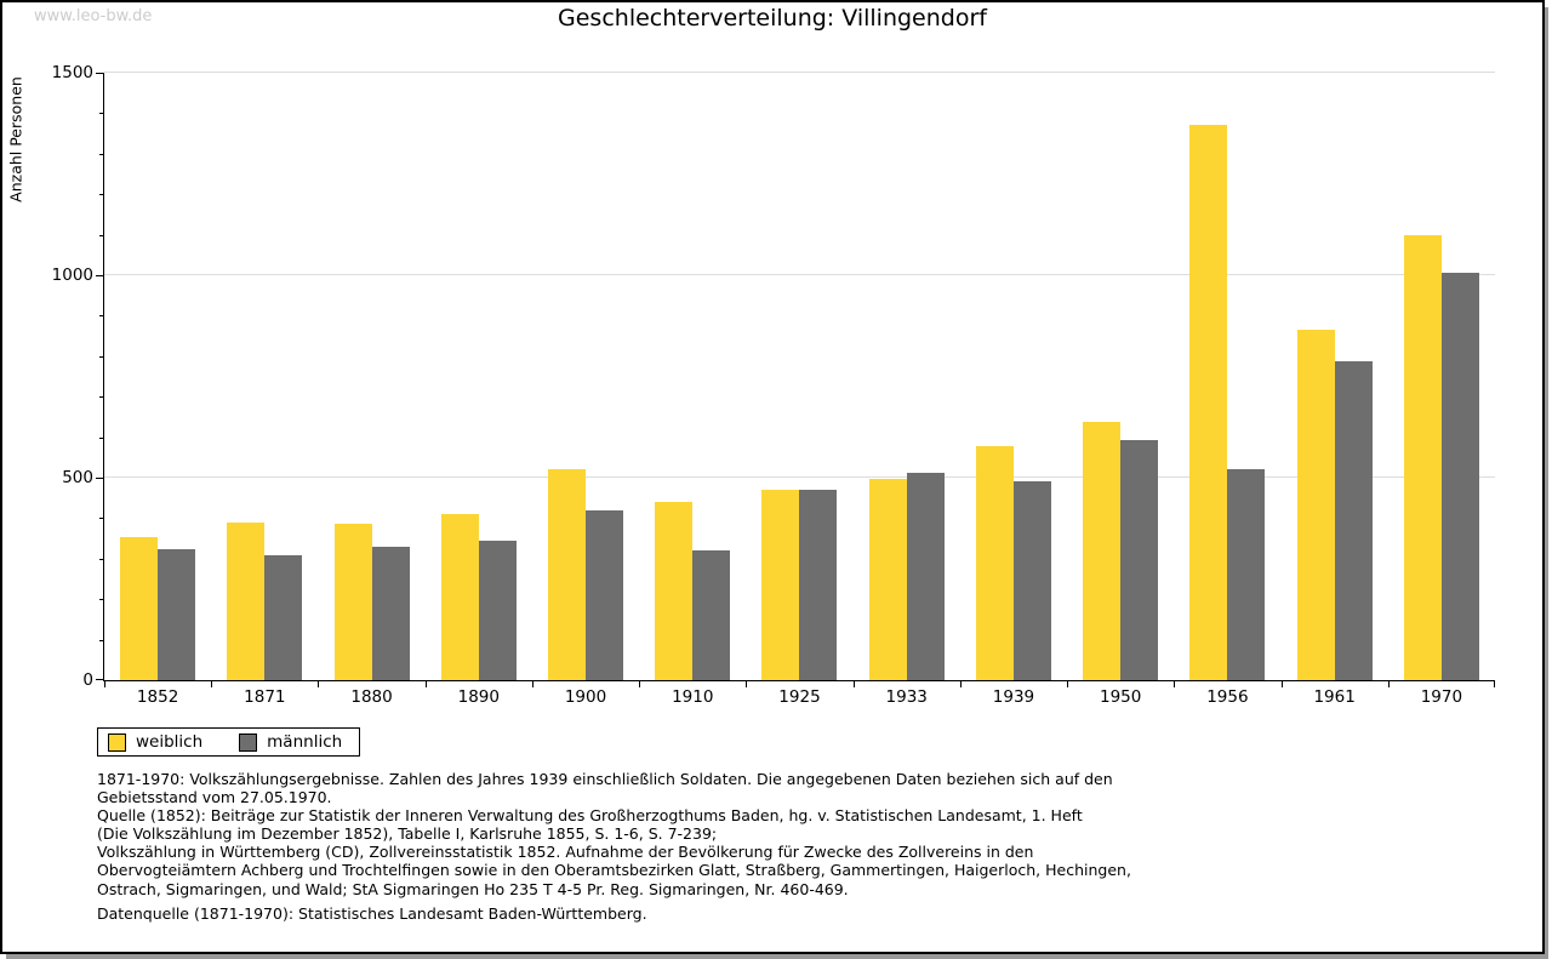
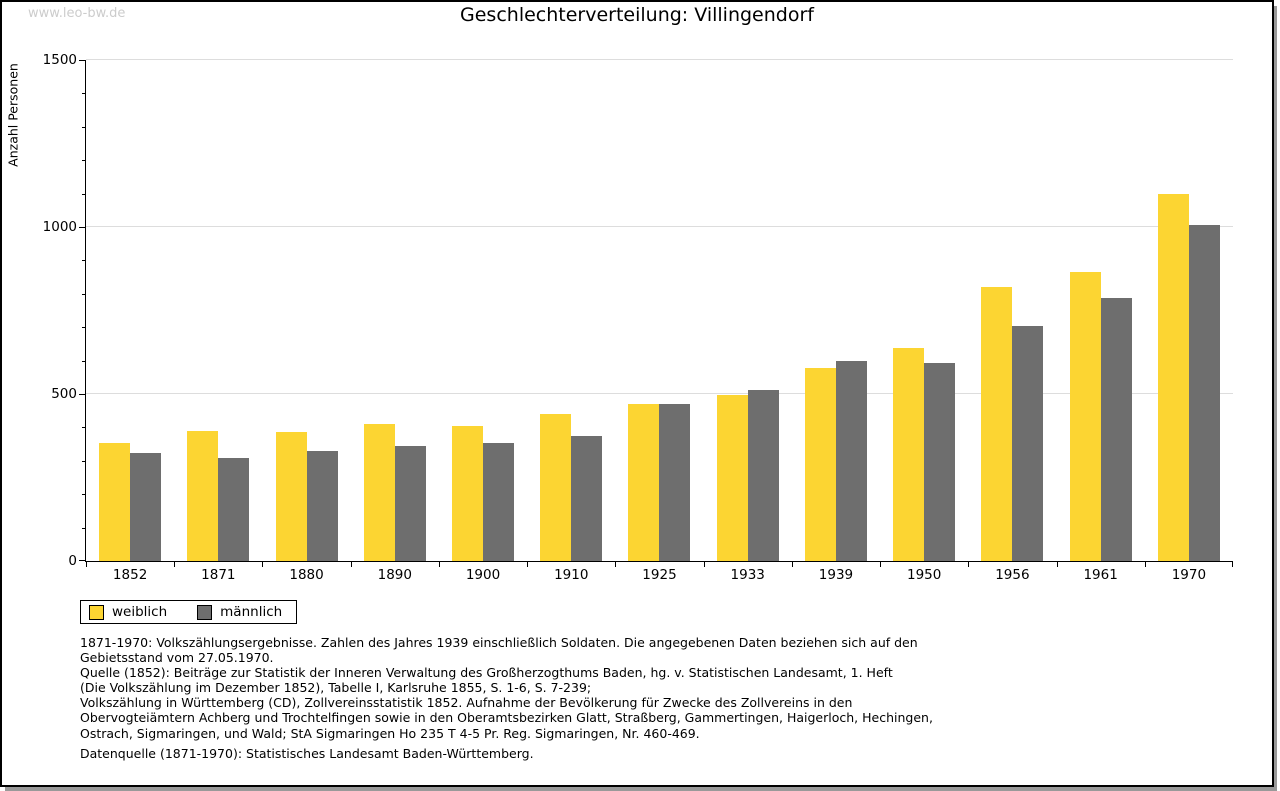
weiblich/1900: 520 -> 400
männlich/1900: 420 -> 350
männlich/1910: 320 -> 380
männlich/1939: 490 -> 600
weiblich/1956: 1370 -> 820
männlich/1956: 520 -> 700
